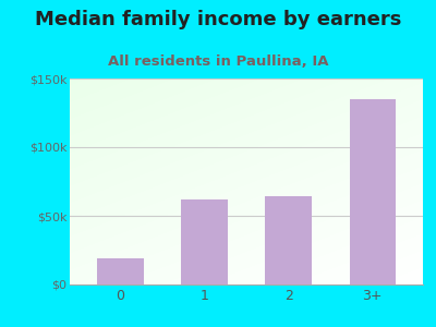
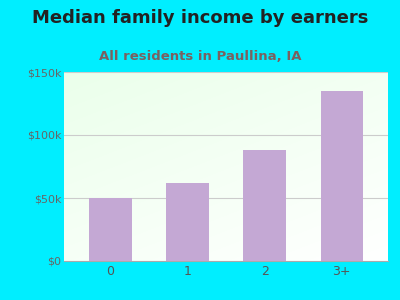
0: $19k -> $50k
2: $64k -> $88k
